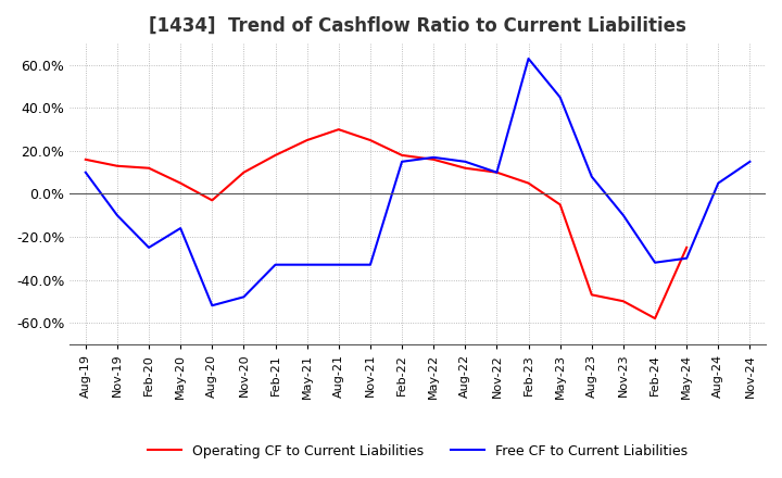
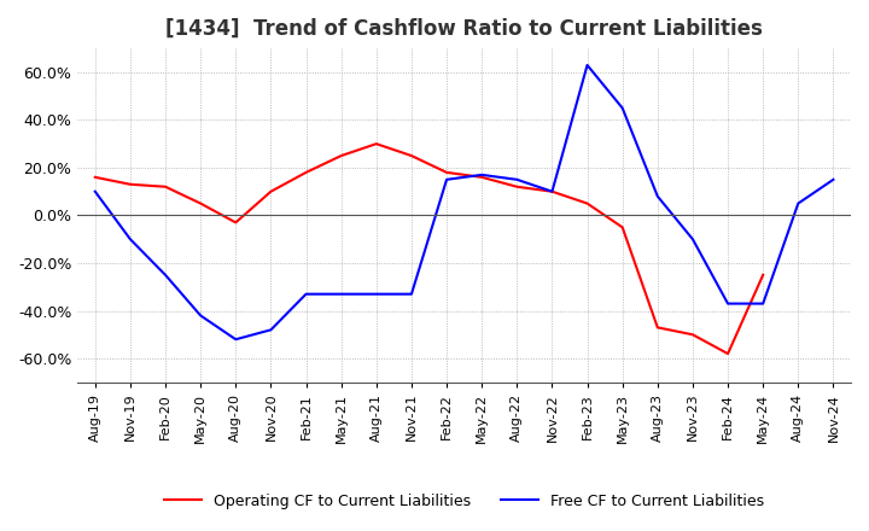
Free CF to Current Liabilities/May-20: -16% -> -42%
Free CF to Current Liabilities/Feb-24: -32% -> -37%
Free CF to Current Liabilities/May-24: -30% -> -37%
